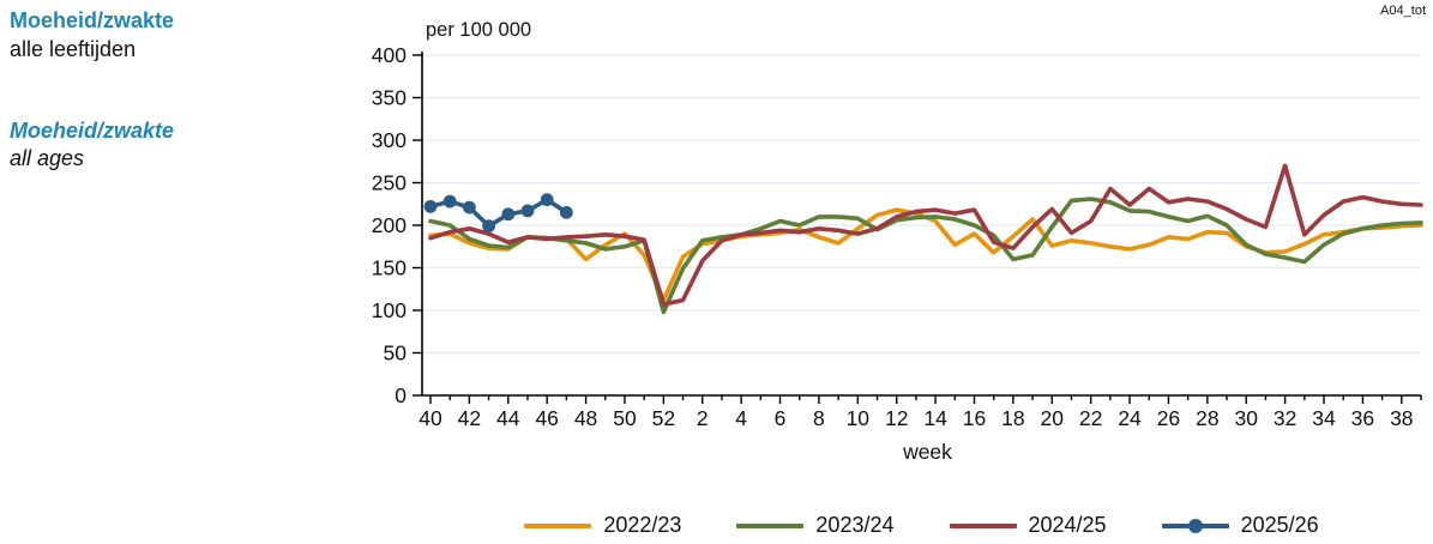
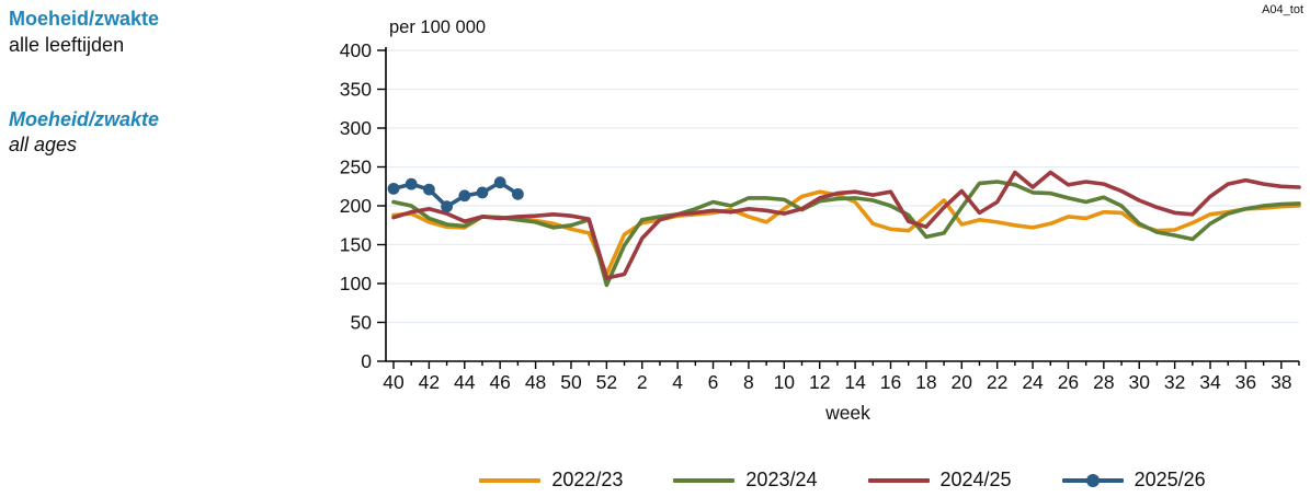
2022/23/48: 160 -> 180
2022/23/50: 190 -> 170
2022/23/16: 190 -> 170
2024/25/32: 270 -> 190
